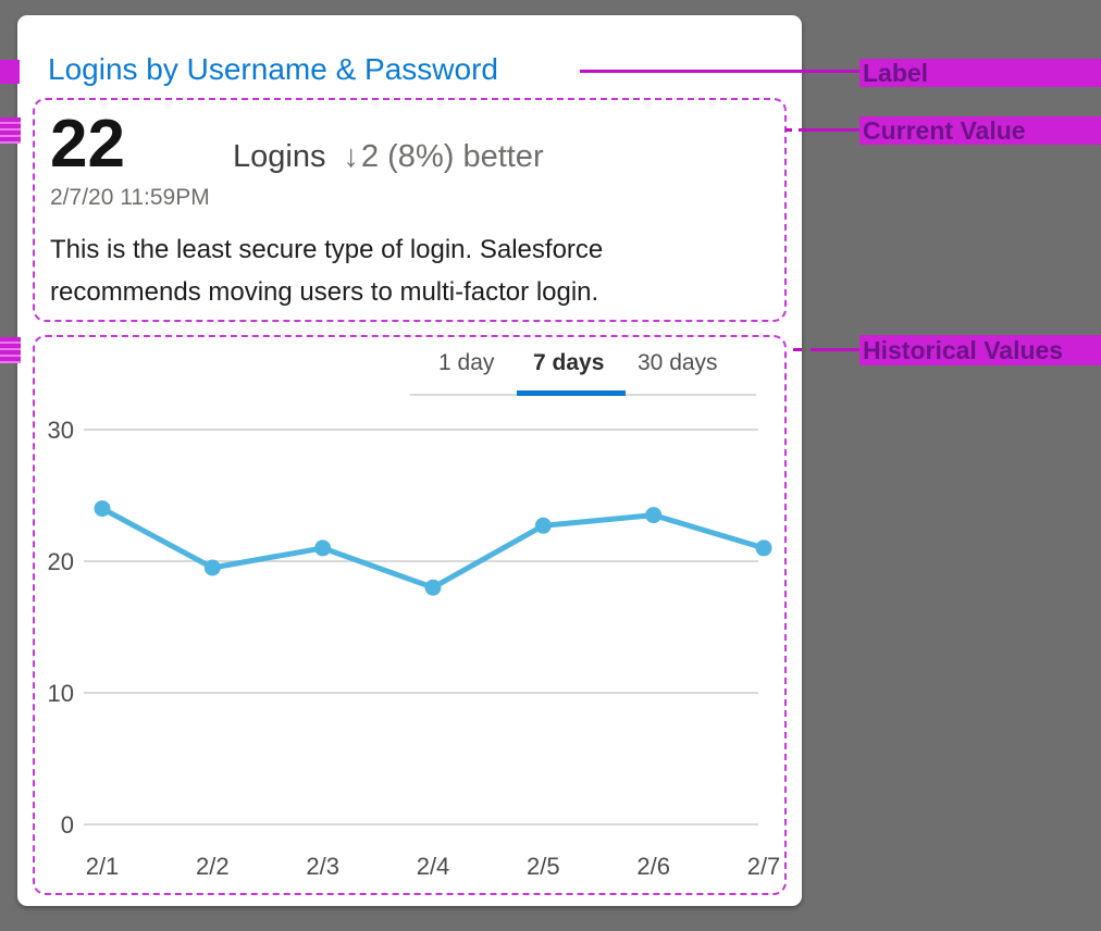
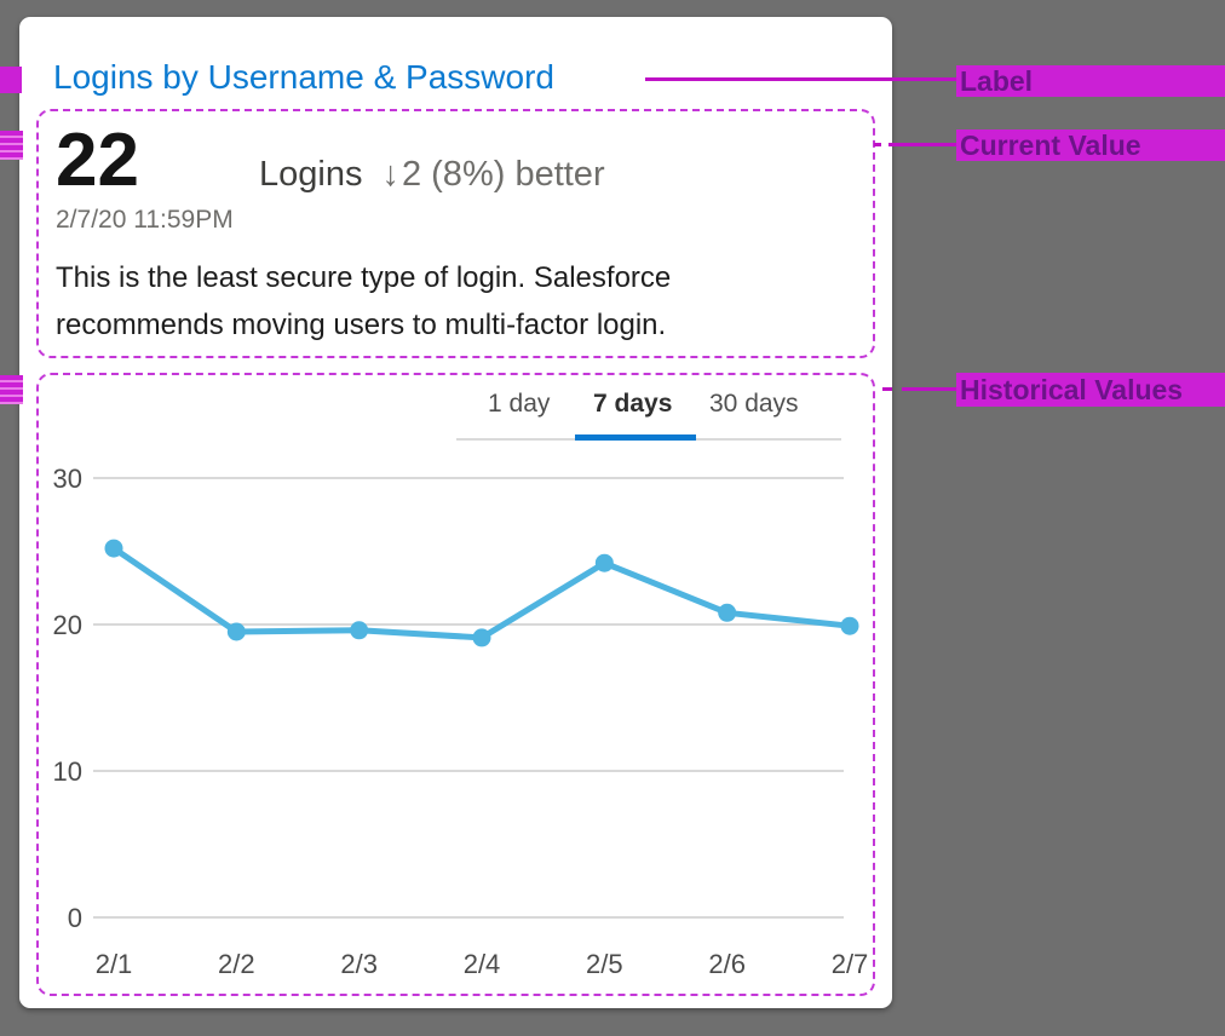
2/1: 24.0 -> 25.2
2/3: 21.0 -> 19.6
2/4: 18.0 -> 19.1
2/5: 22.7 -> 24.2
2/6: 23.5 -> 20.8
2/7: 21.0 -> 19.9
